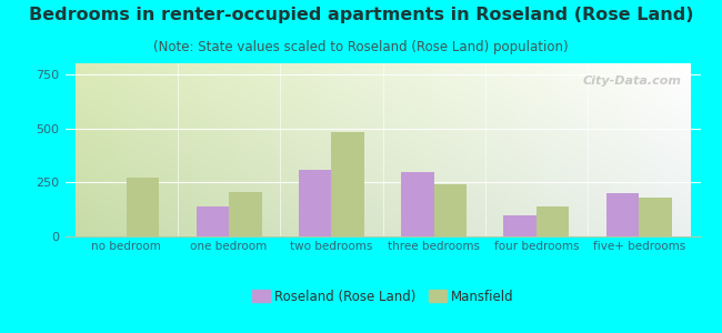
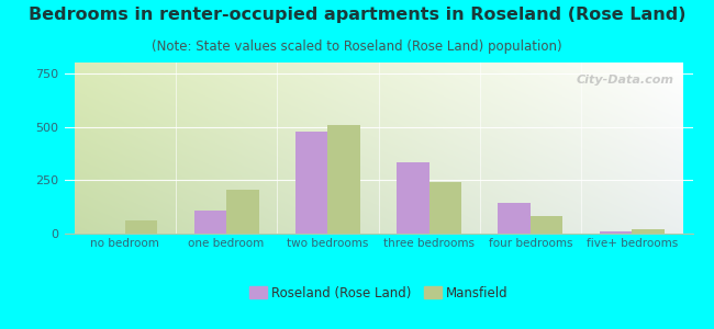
Mansfield/no bedroom: 270 -> 60
Roseland (Rose Land)/one bedroom: 140 -> 110
Roseland (Rose Land)/two bedrooms: 310 -> 480
Mansfield/two bedrooms: 480 -> 510
Roseland (Rose Land)/three bedrooms: 300 -> 340
Roseland (Rose Land)/four bedrooms: 100 -> 140
Mansfield/four bedrooms: 140 -> 80
Roseland (Rose Land)/five+ bedrooms: 200 -> 10
Mansfield/five+ bedrooms: 180 -> 20
